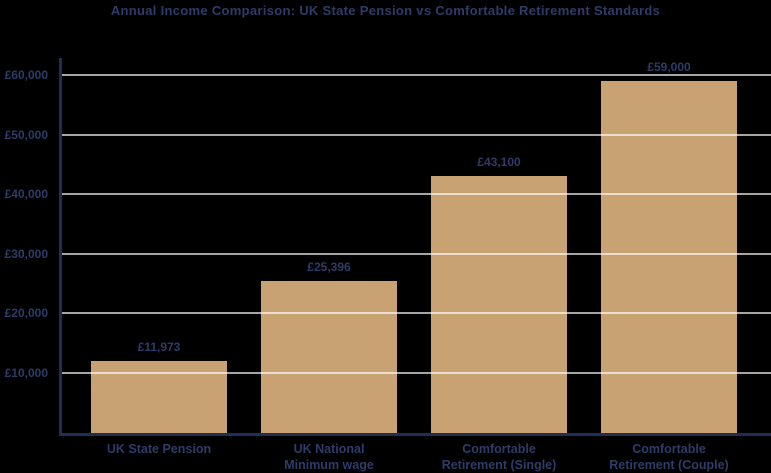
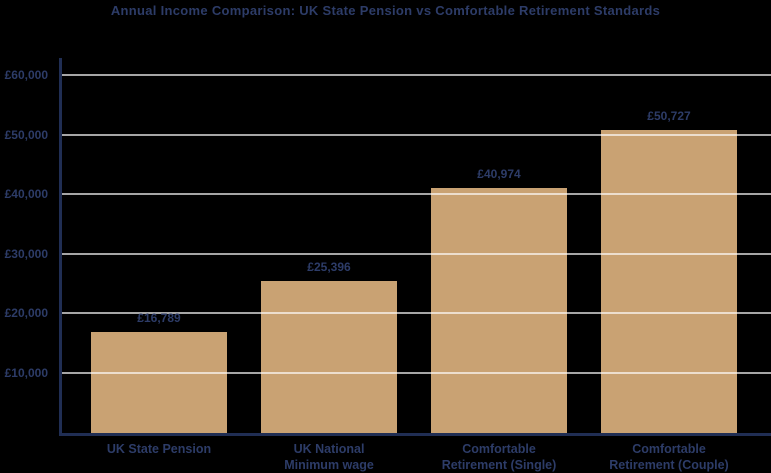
UK State Pension: £11,973 -> £16,789
Comfortable Retirement (Single): £43,100 -> £40,974
Comfortable Retirement (Couple): £59,000 -> £50,727
